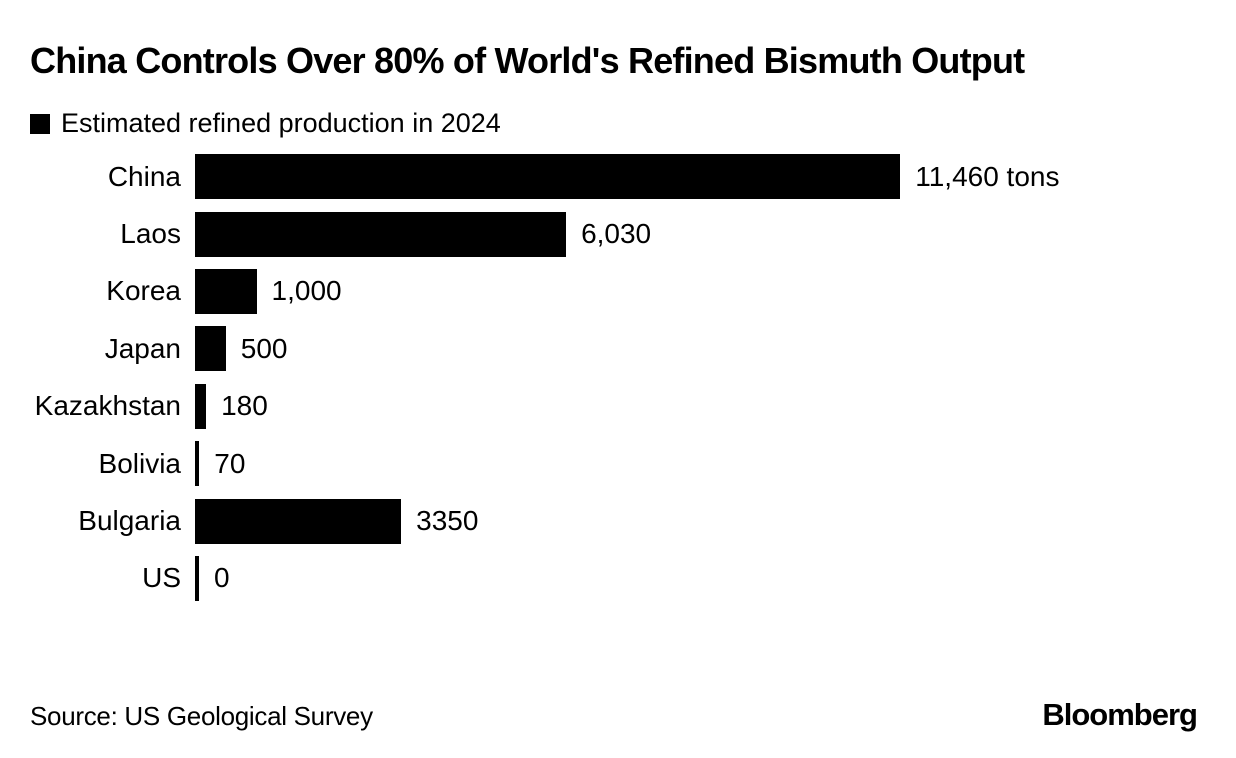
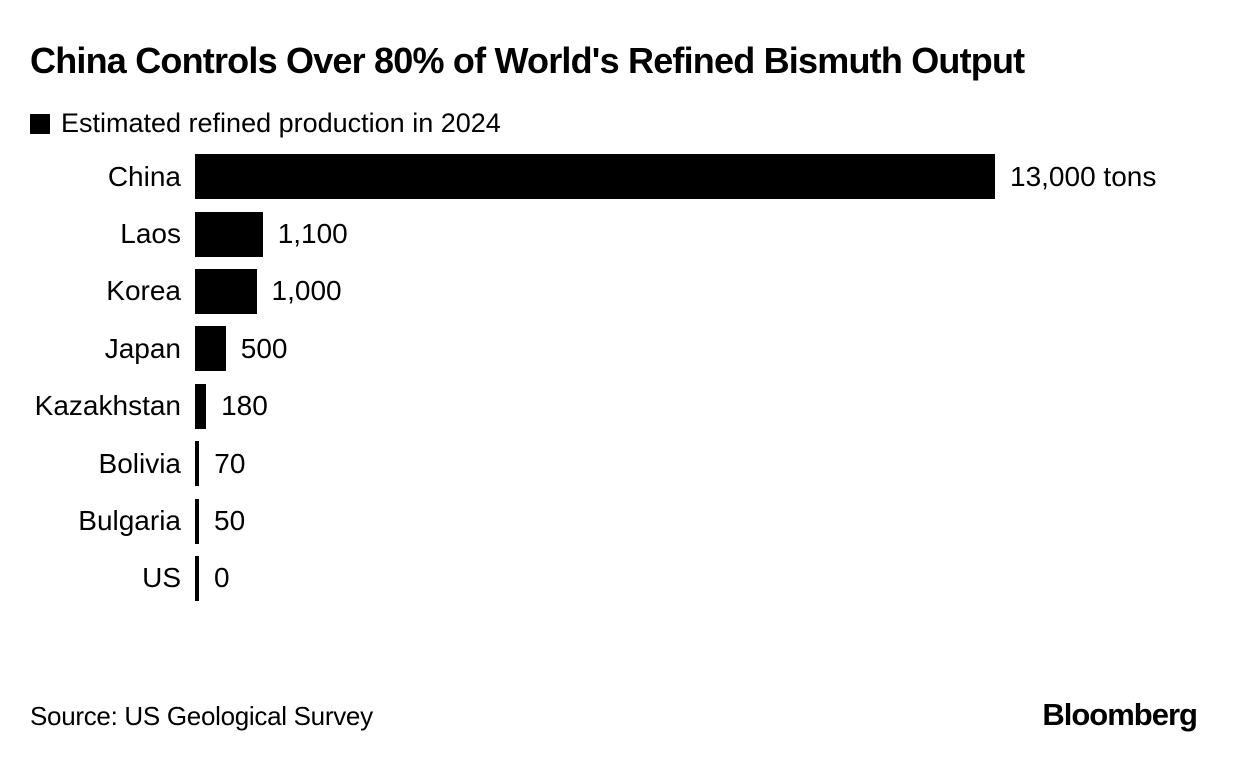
China: 11,460 -> 13,000
Laos: 6,030 -> 1,100
Bulgaria: 3350 -> 50
